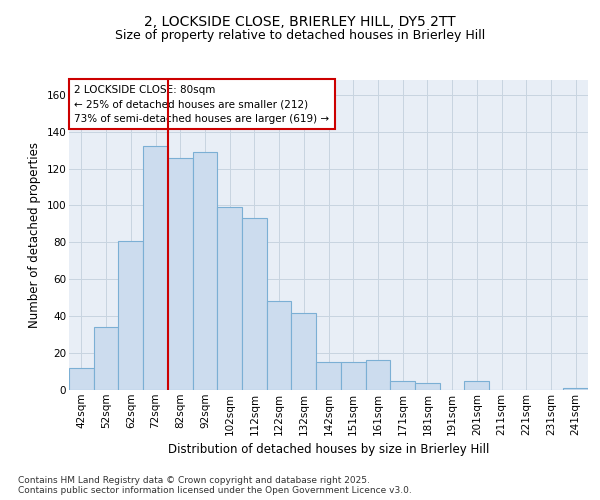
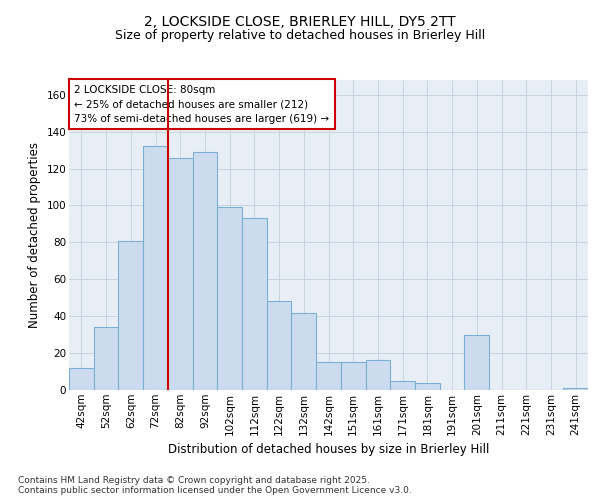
201sqm: 5 -> 30
